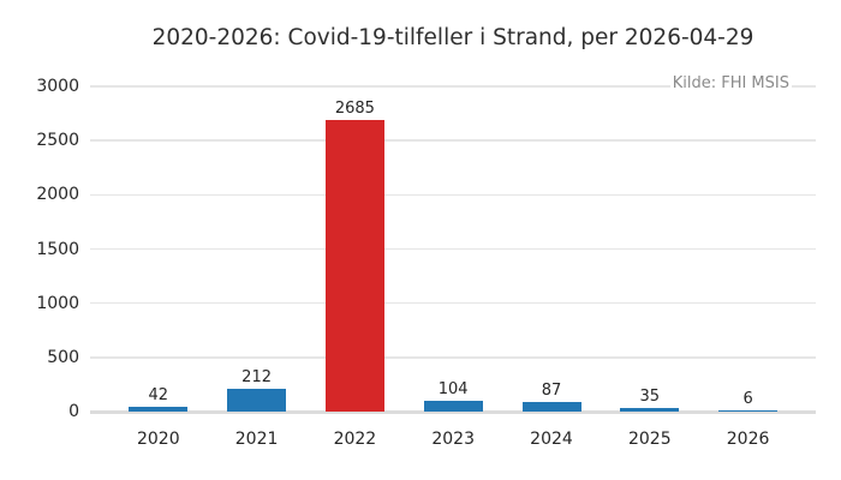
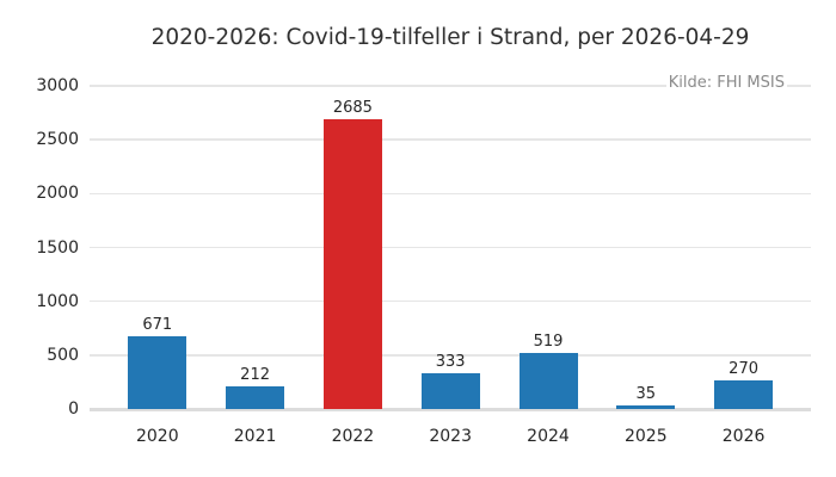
2020: 42 -> 671
2023: 104 -> 333
2024: 87 -> 519
2026: 6 -> 270
